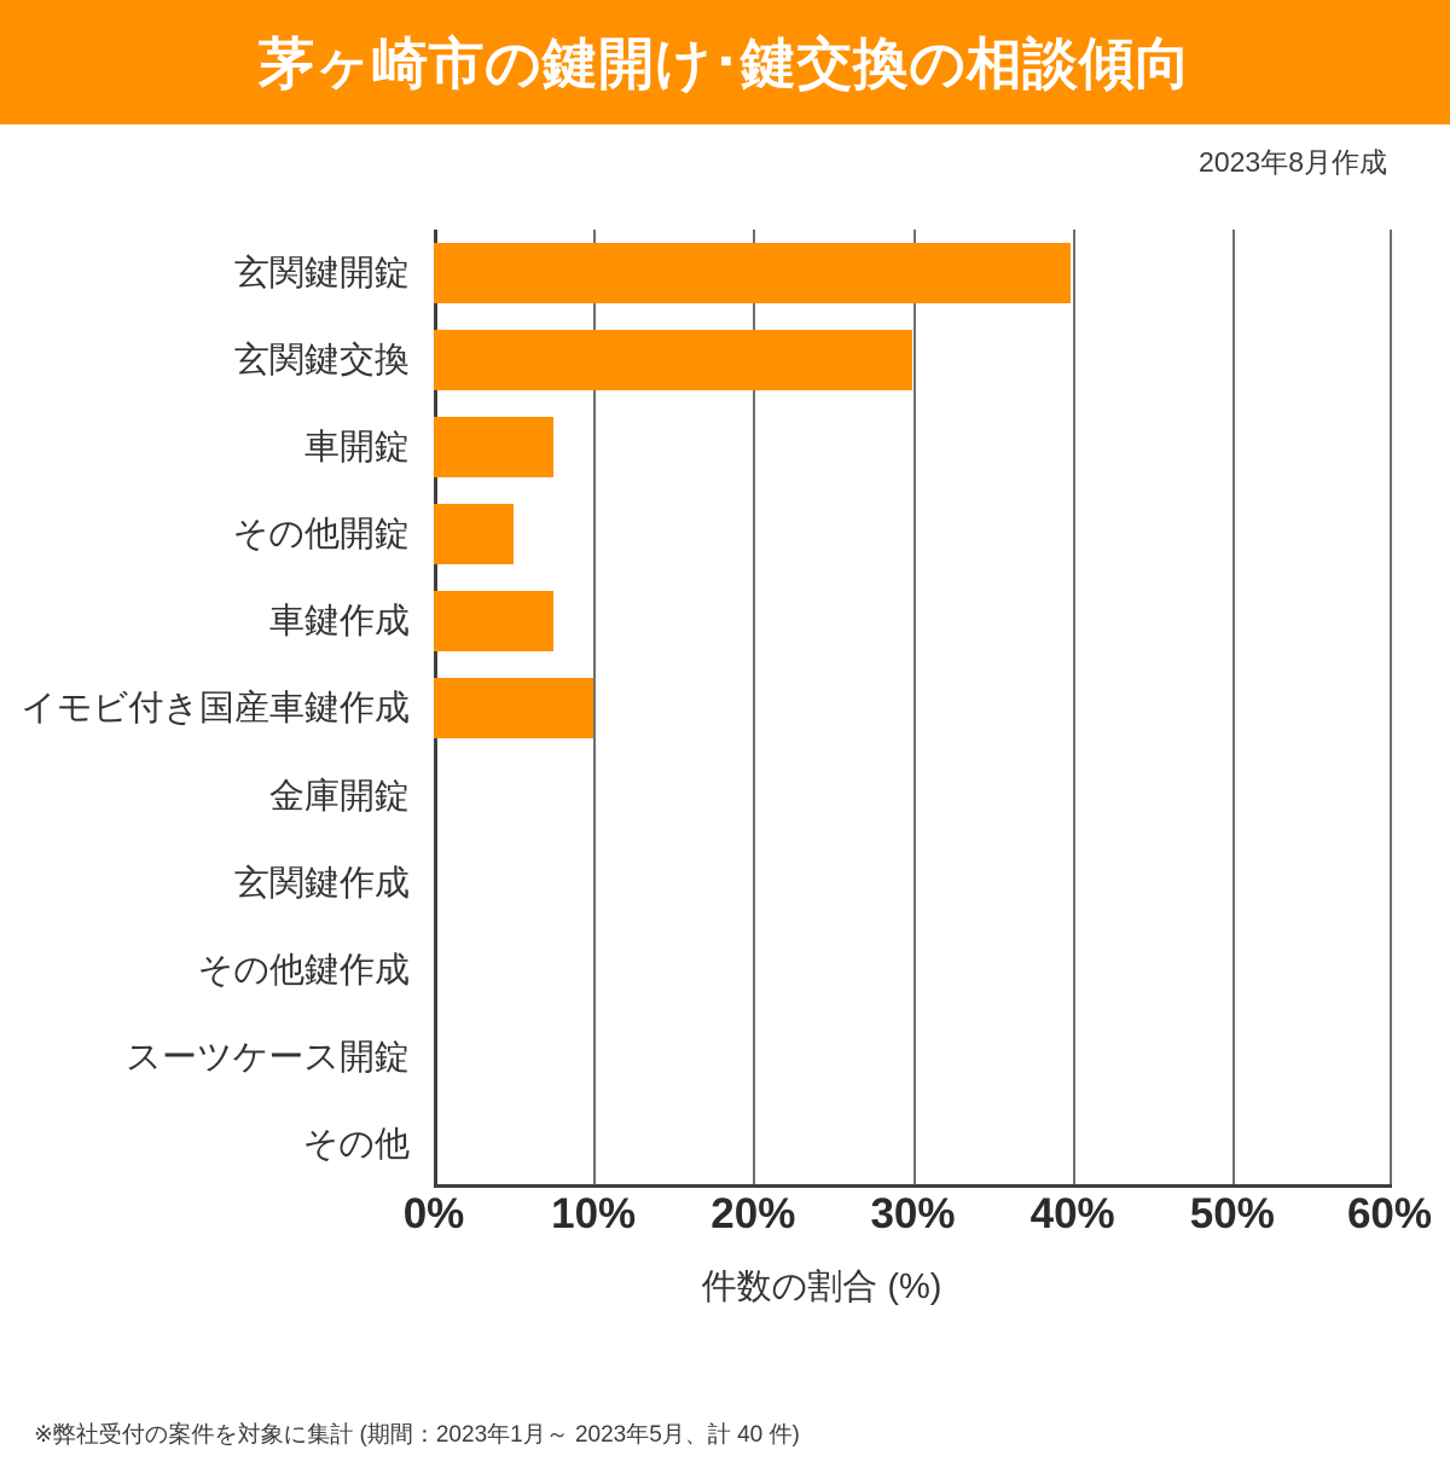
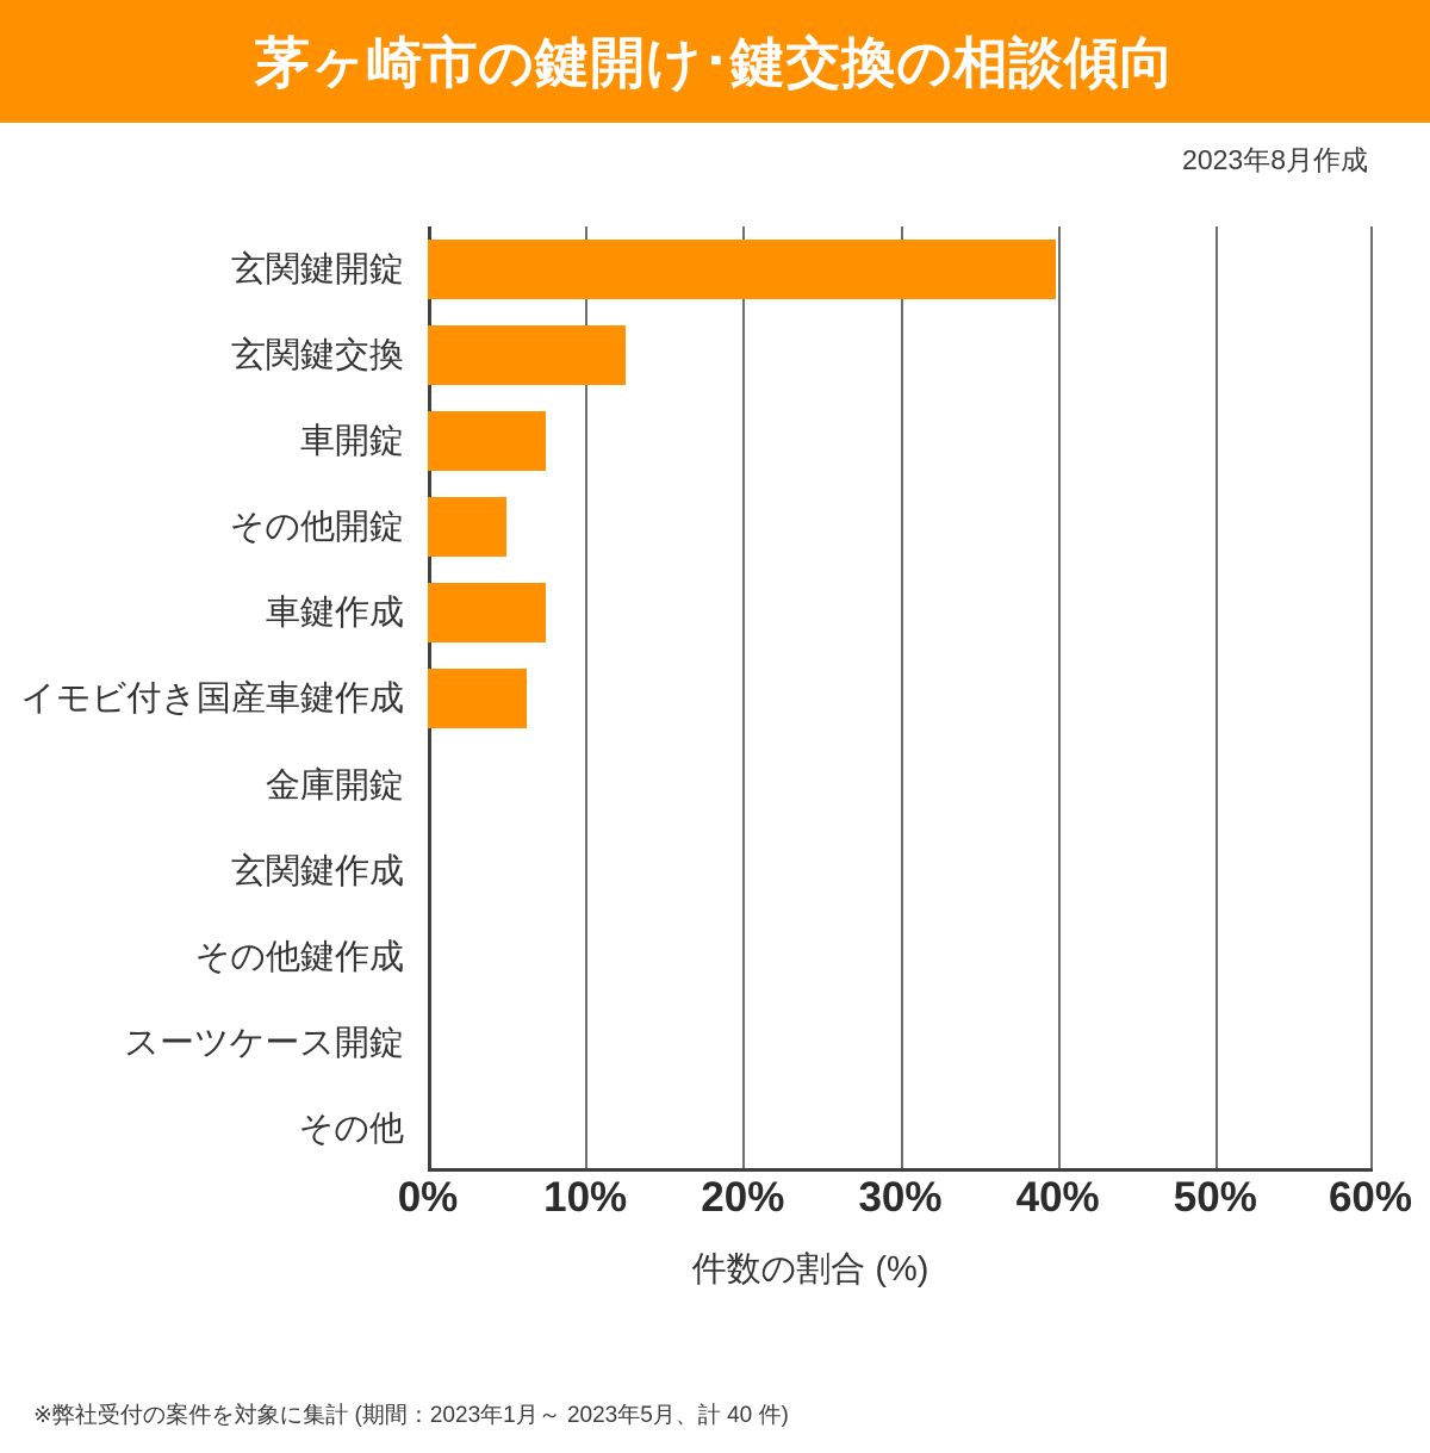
玄関鍵交換: 30.0% -> 12.6%
イモビ付き国産車鍵作成: 10.0% -> 6.3%
